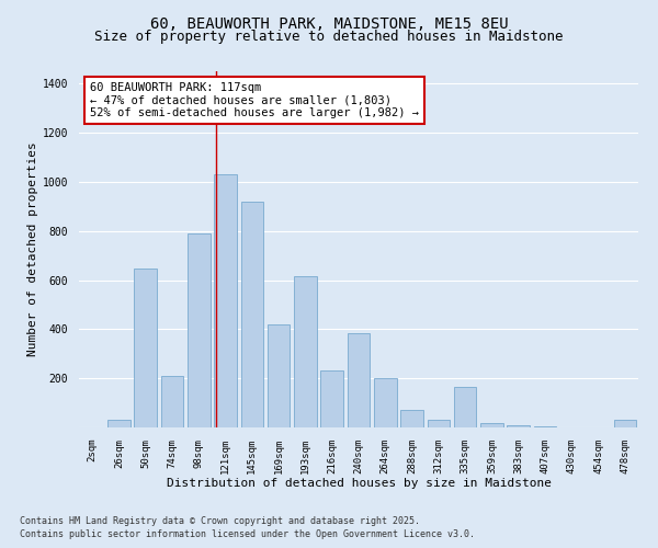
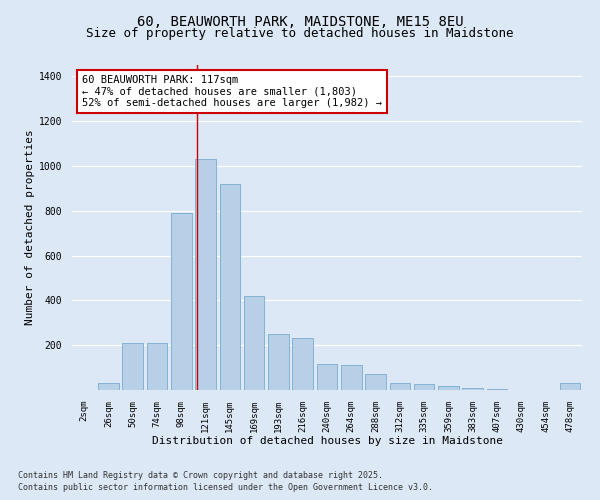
50sqm: 645 -> 210
193sqm: 615 -> 250
240sqm: 385 -> 115
264sqm: 200 -> 110
335sqm: 165 -> 25
